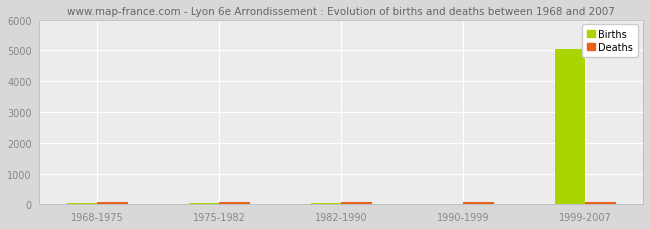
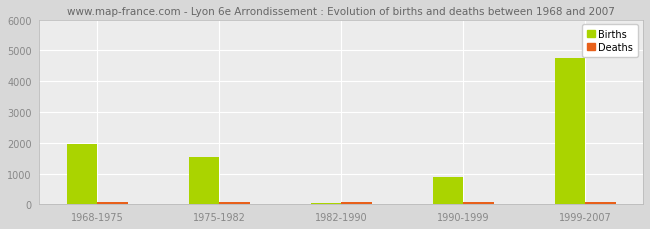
Births/1968-1975: 30 -> 1950
Births/1975-1982: 30 -> 1550
Births/1990-1999: 20 -> 900
Births/1999-2007: 5050 -> 4750
